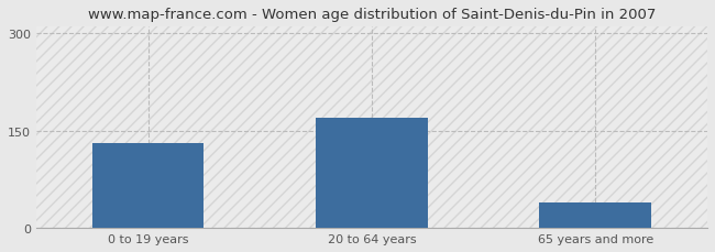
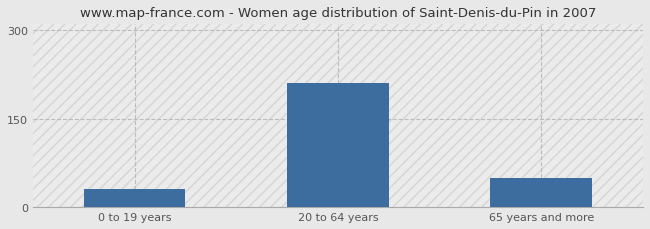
0 to 19 years: 130 -> 30
20 to 64 years: 170 -> 210
65 years and more: 40 -> 50
